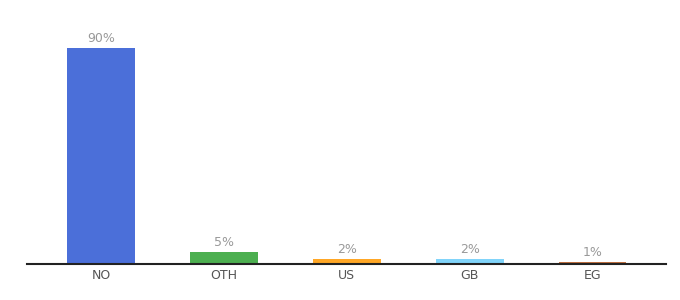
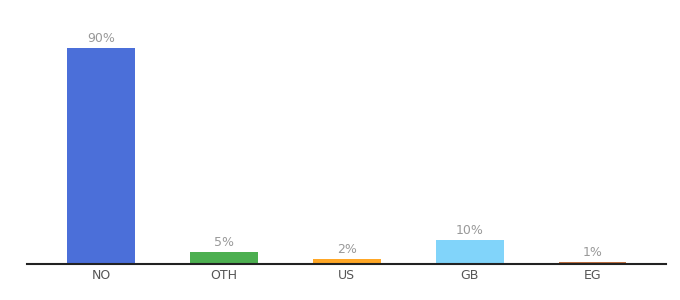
GB: 2% -> 10%
